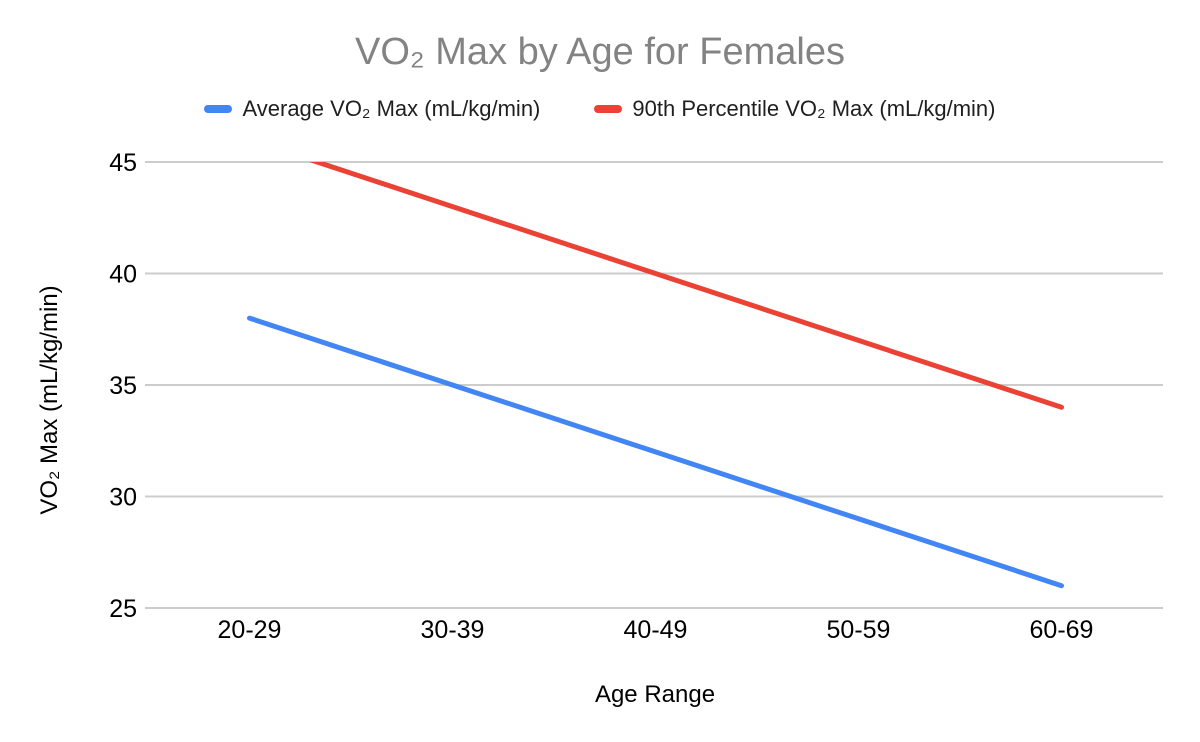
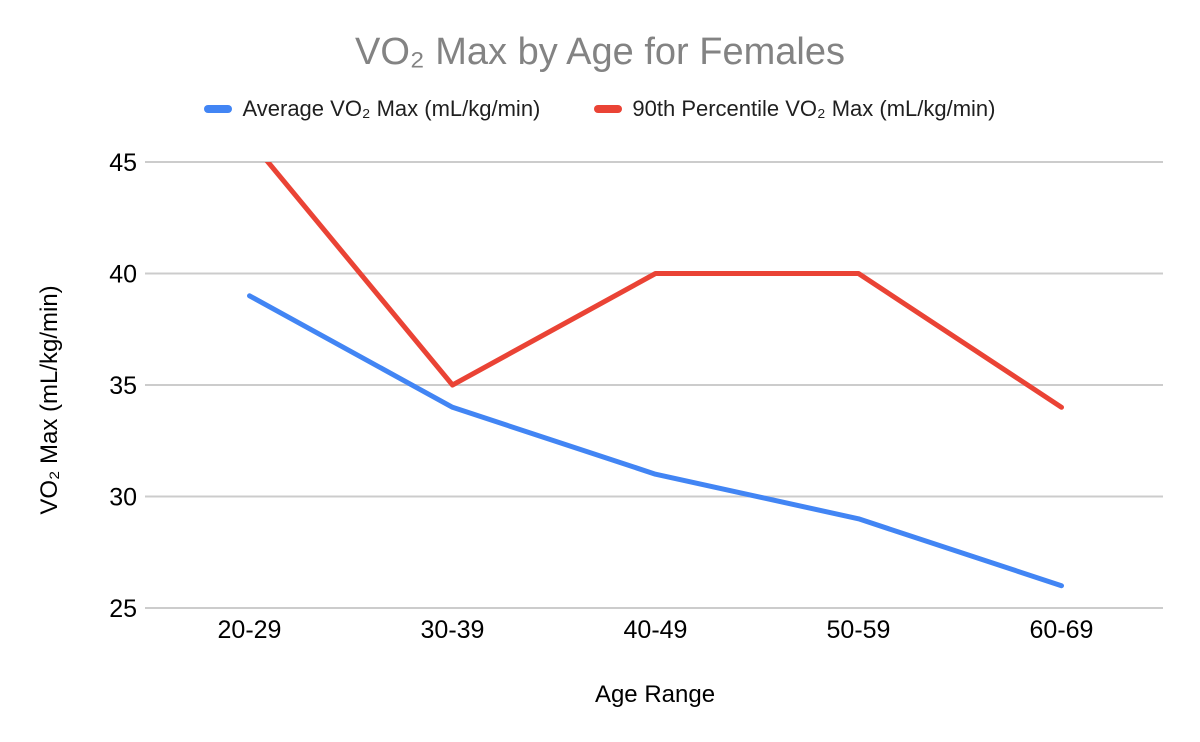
Average VO₂ Max (mL/kg/min)/20-29: 38 -> 39
Average VO₂ Max (mL/kg/min)/30-39: 35 -> 34
90th Percentile VO₂ Max (mL/kg/min)/30-39: 43 -> 35
Average VO₂ Max (mL/kg/min)/40-49: 32 -> 31
90th Percentile VO₂ Max (mL/kg/min)/50-59: 37 -> 40
